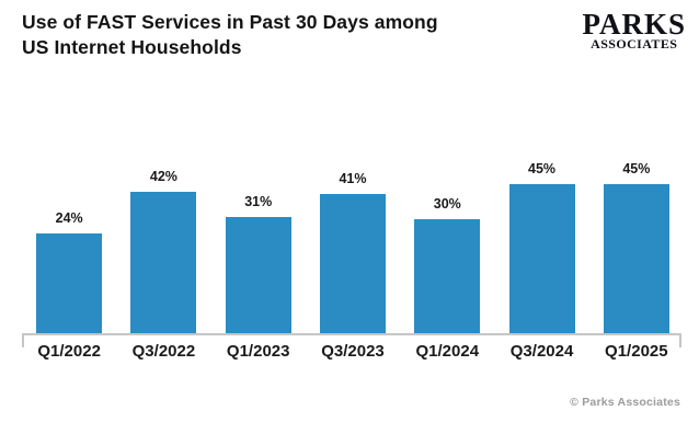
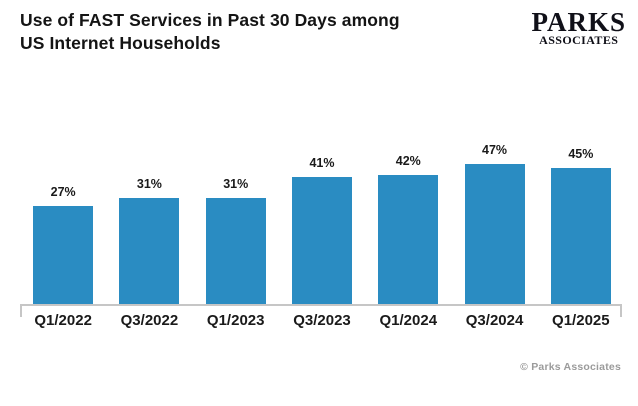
Q1/2022: 24% -> 27%
Q3/2022: 42% -> 31%
Q1/2024: 30% -> 42%
Q3/2024: 45% -> 47%
